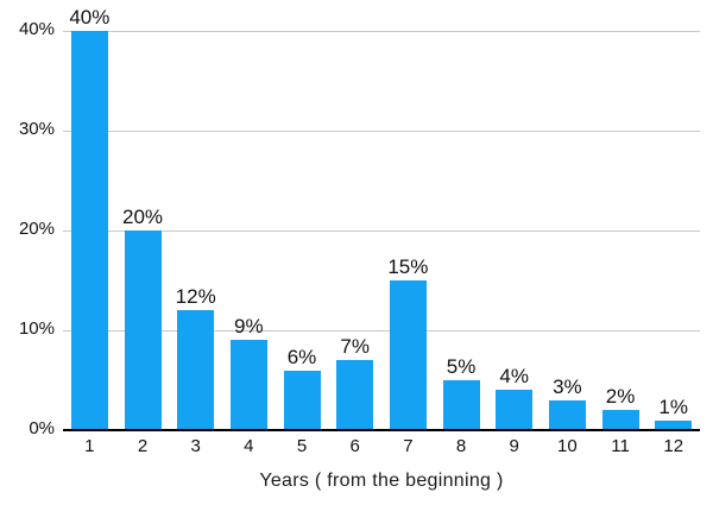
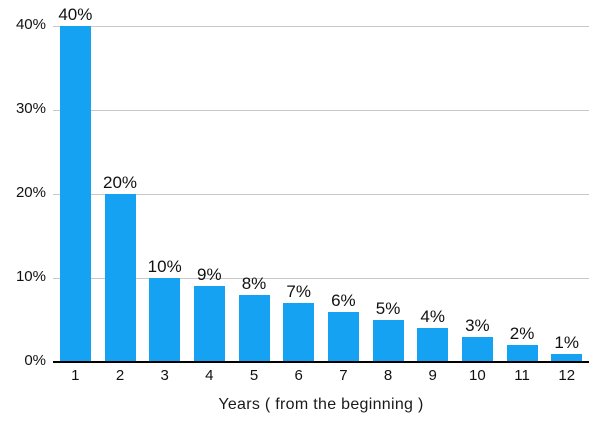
3: 12% -> 10%
5: 6% -> 8%
7: 15% -> 6%
